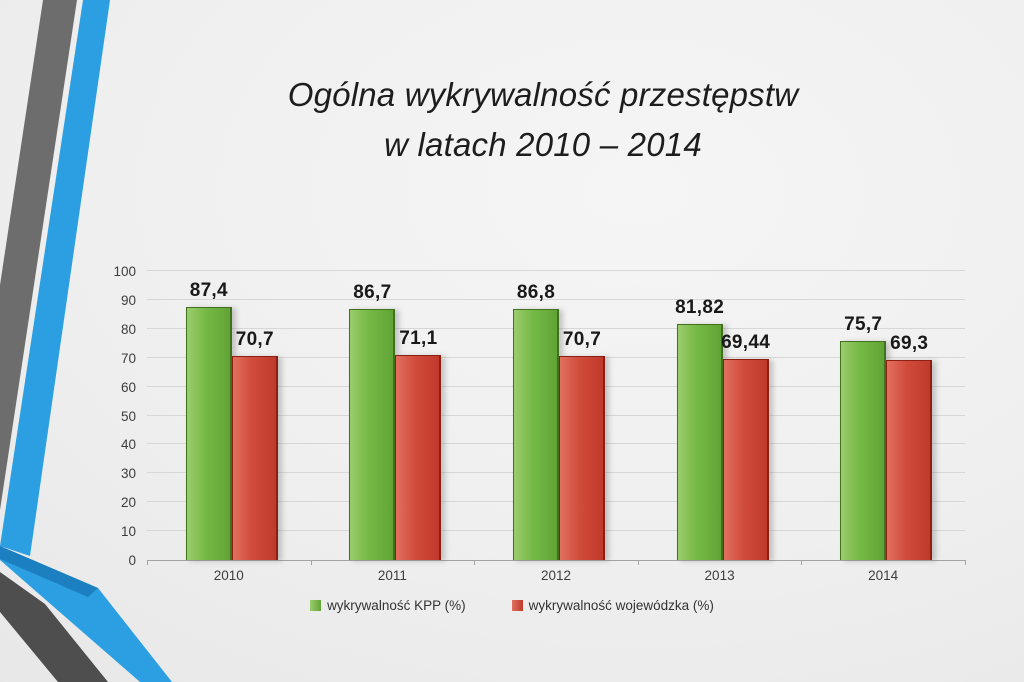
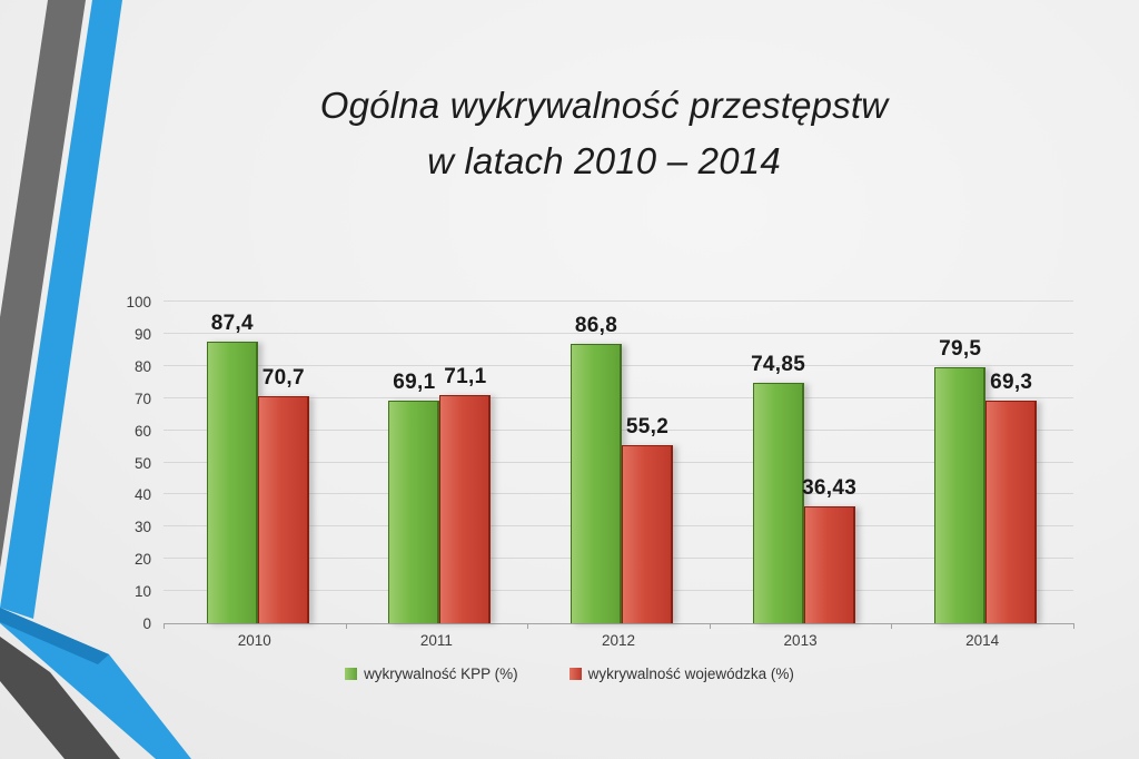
wykrywalność KPP (%)/2011: 86,7 -> 69,1
wykrywalność wojewódzka (%)/2012: 70,7 -> 55,2
wykrywalność KPP (%)/2013: 81,82 -> 74,85
wykrywalność wojewódzka (%)/2013: 69,44 -> 36,43
wykrywalność KPP (%)/2014: 75,7 -> 79,5
